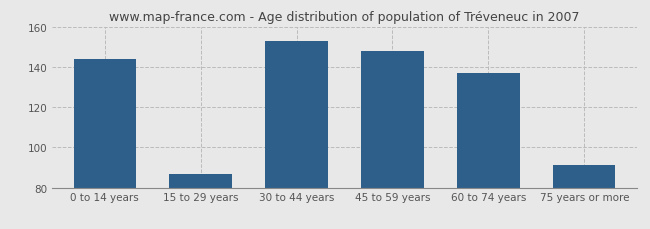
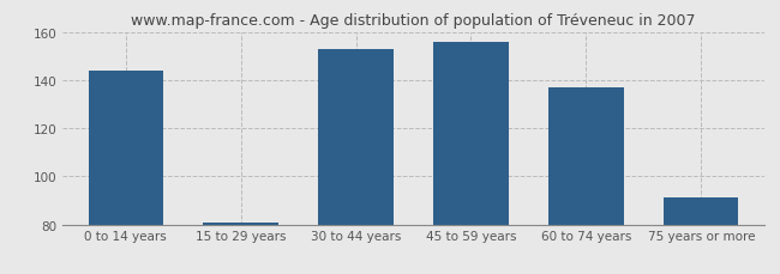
15 to 29 years: 87 -> 81
45 to 59 years: 148 -> 156
